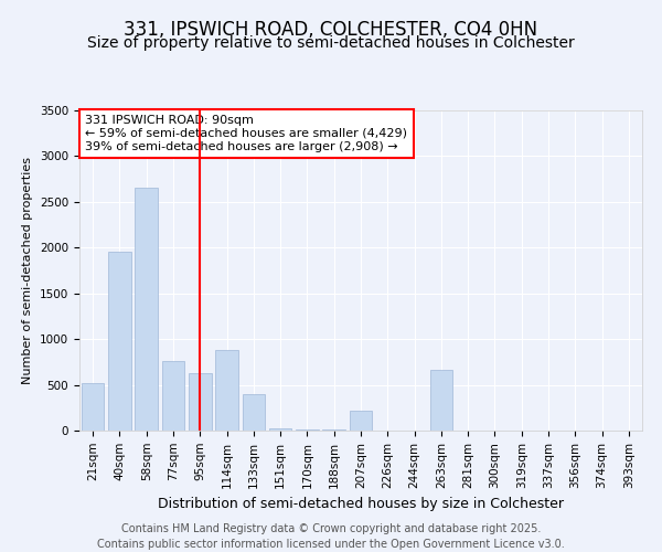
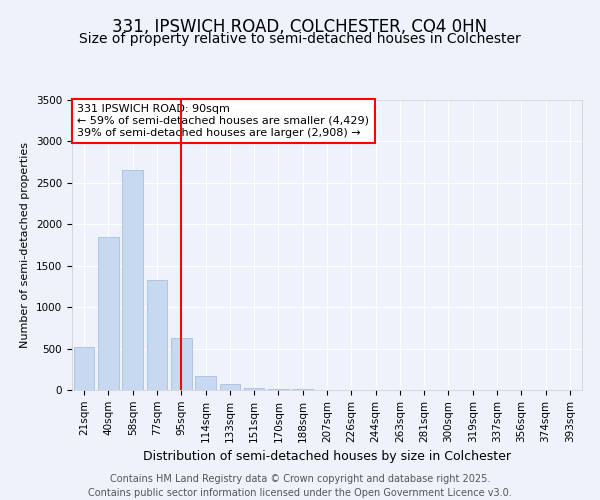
40sqm: 1960 -> 1850
77sqm: 760 -> 1330
114sqm: 880 -> 170
133sqm: 400 -> 70
207sqm: 220 -> 0
263sqm: 660 -> 0
